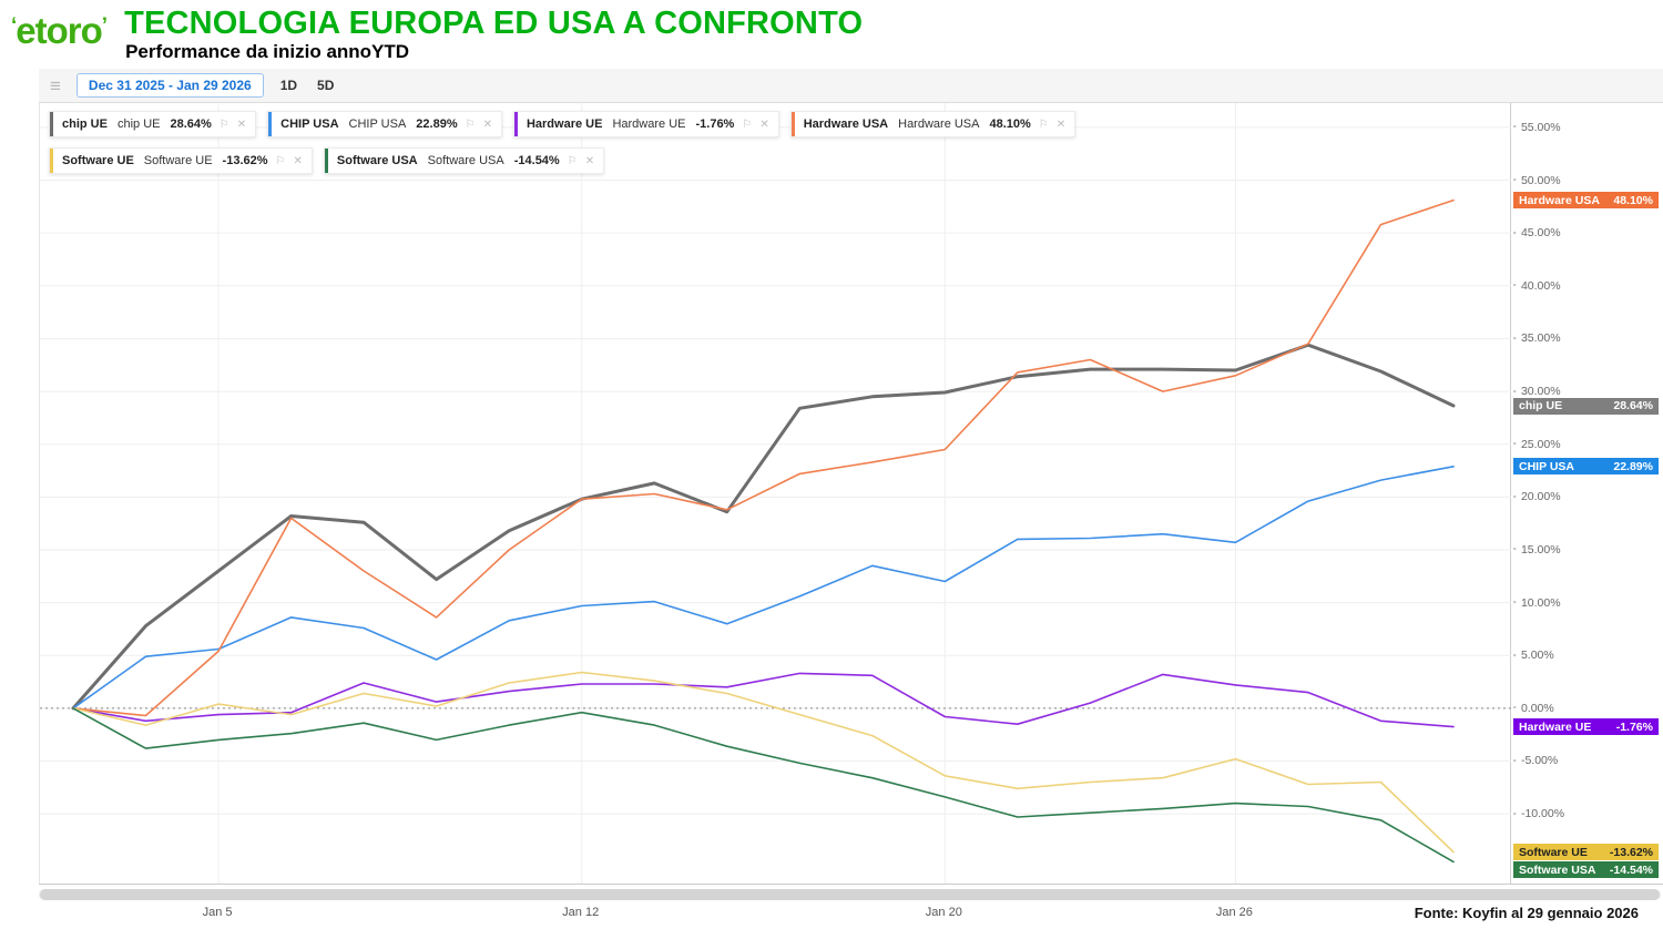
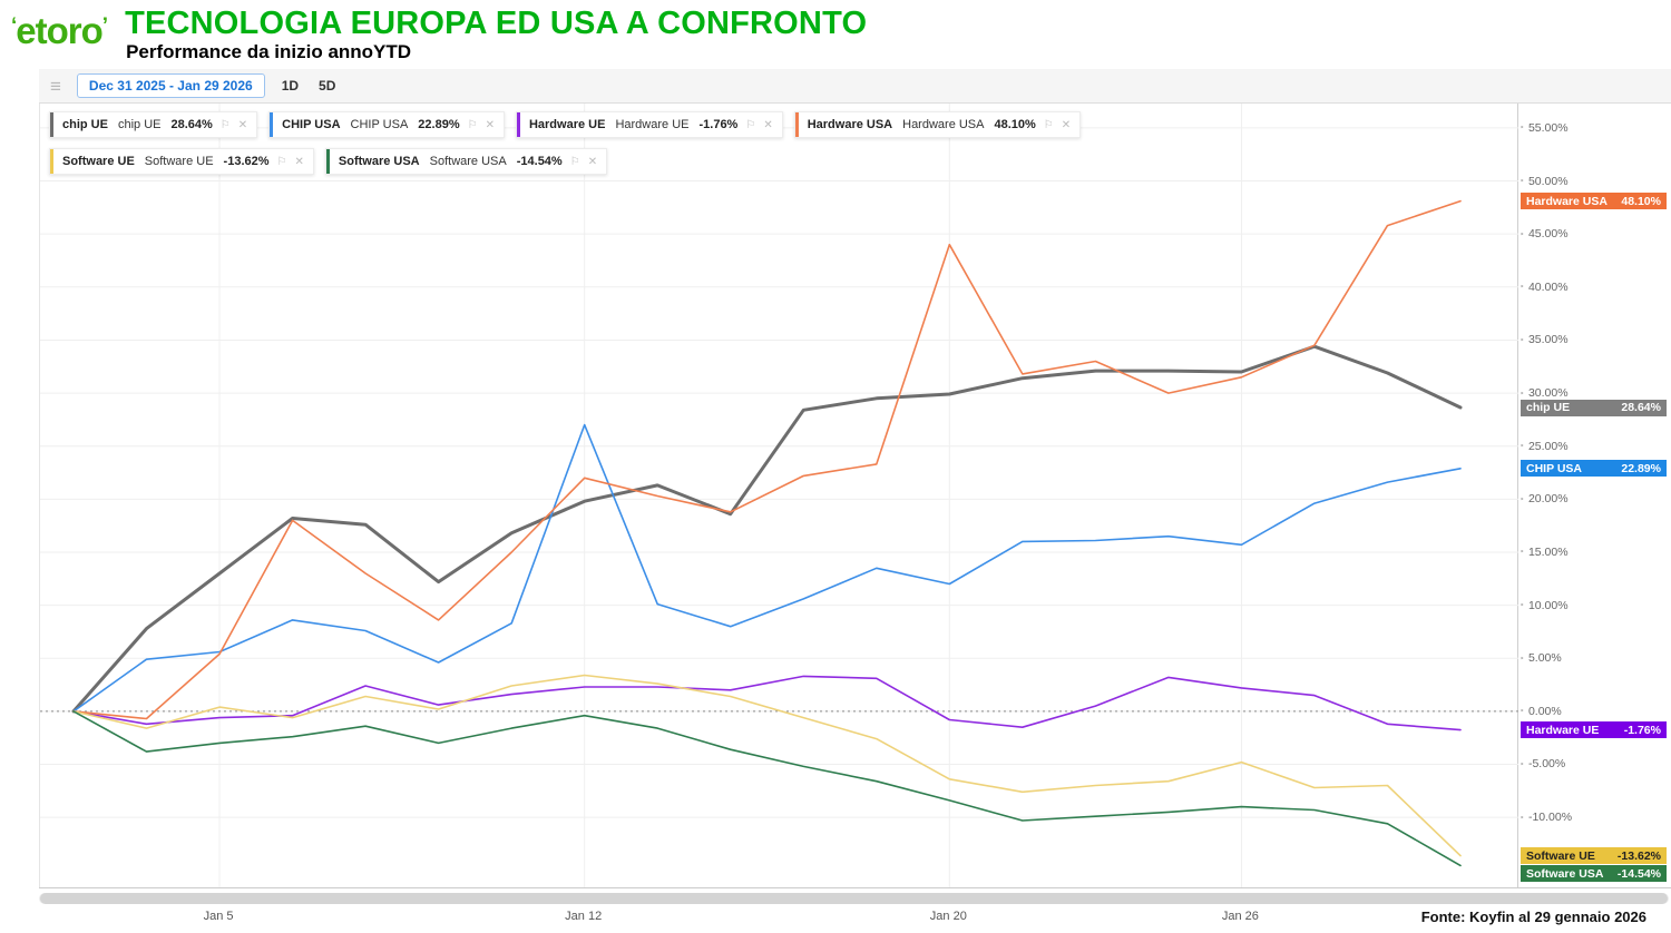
CHIP USA/Jan 12: 10% -> 27%
Hardware USA/Jan 12: 20% -> 22%
Hardware USA/Jan 20: 24% -> 44%
